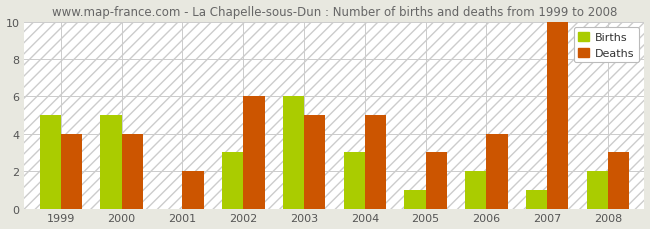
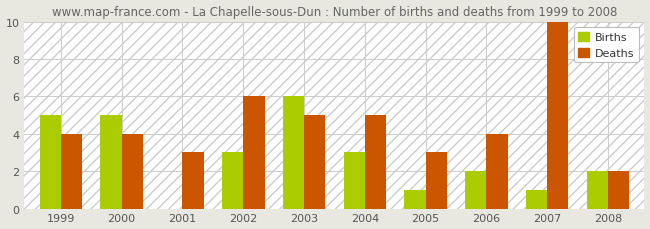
Deaths/2001: 2 -> 3
Deaths/2008: 3 -> 2
